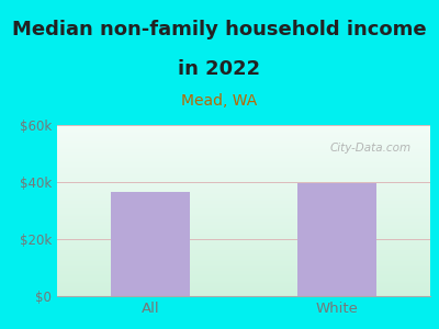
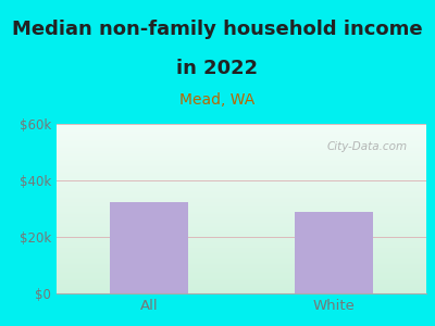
All: $36.5k -> $32.5k
White: $39.5k -> $29.0k
